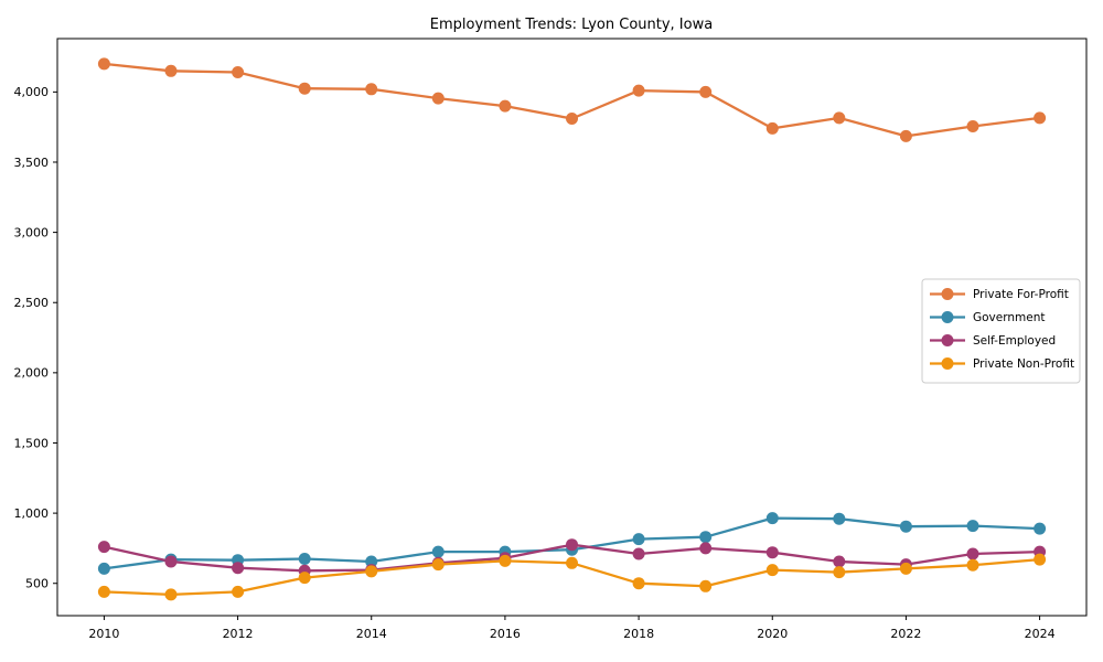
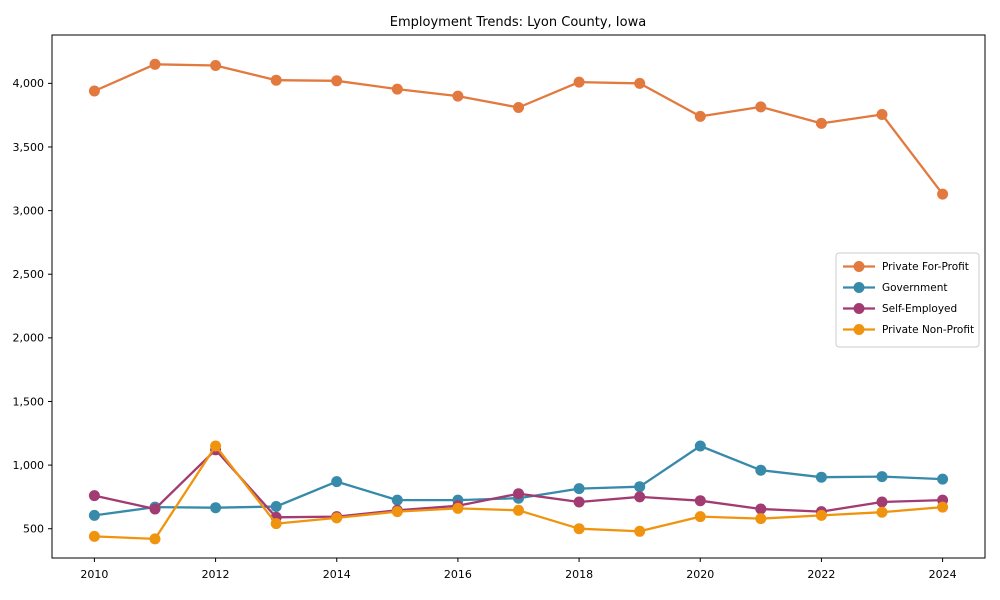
Private For-Profit/2010: 4200 -> 3940
Self-Employed/2012: 610 -> 1120
Private Non-Profit/2012: 440 -> 1150
Government/2014: 660 -> 870
Government/2020: 960 -> 1150
Private For-Profit/2024: 3820 -> 3130
